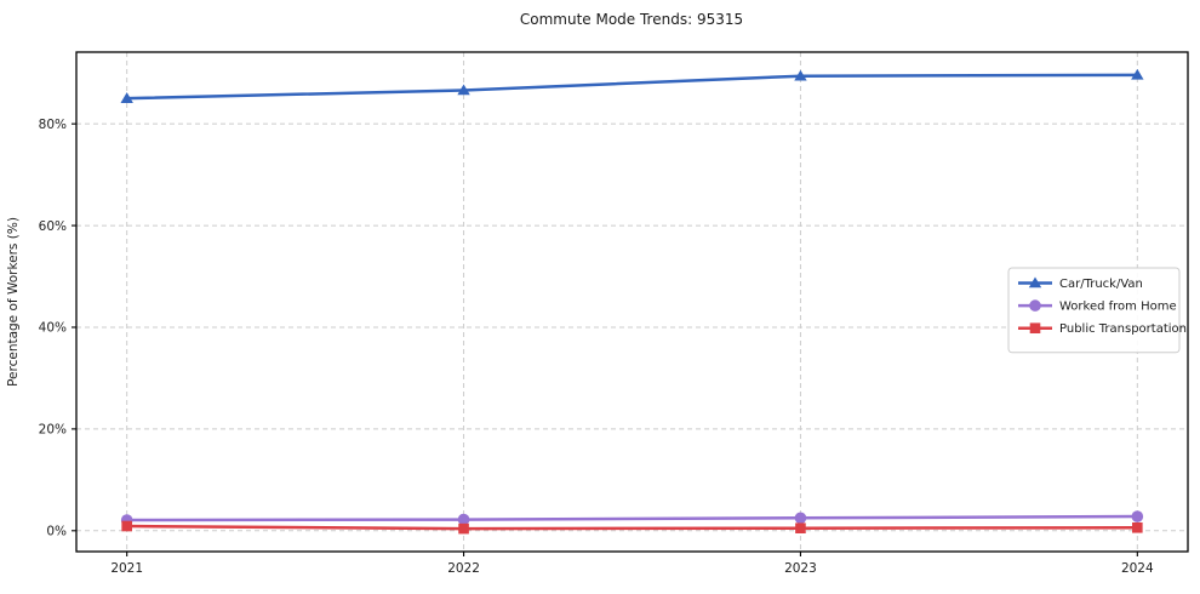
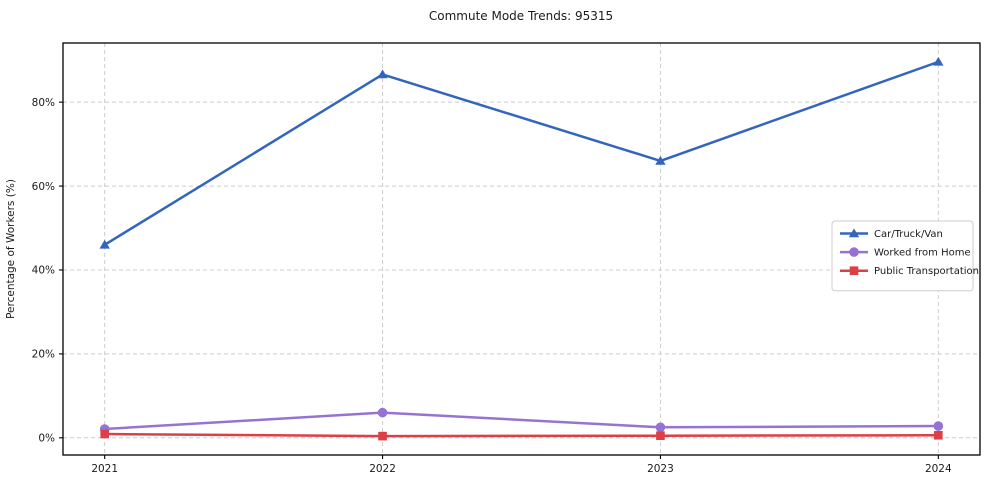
Car/Truck/Van/2021: 85% -> 46%
Worked from Home/2022: 2% -> 6%
Car/Truck/Van/2023: 89% -> 66%
